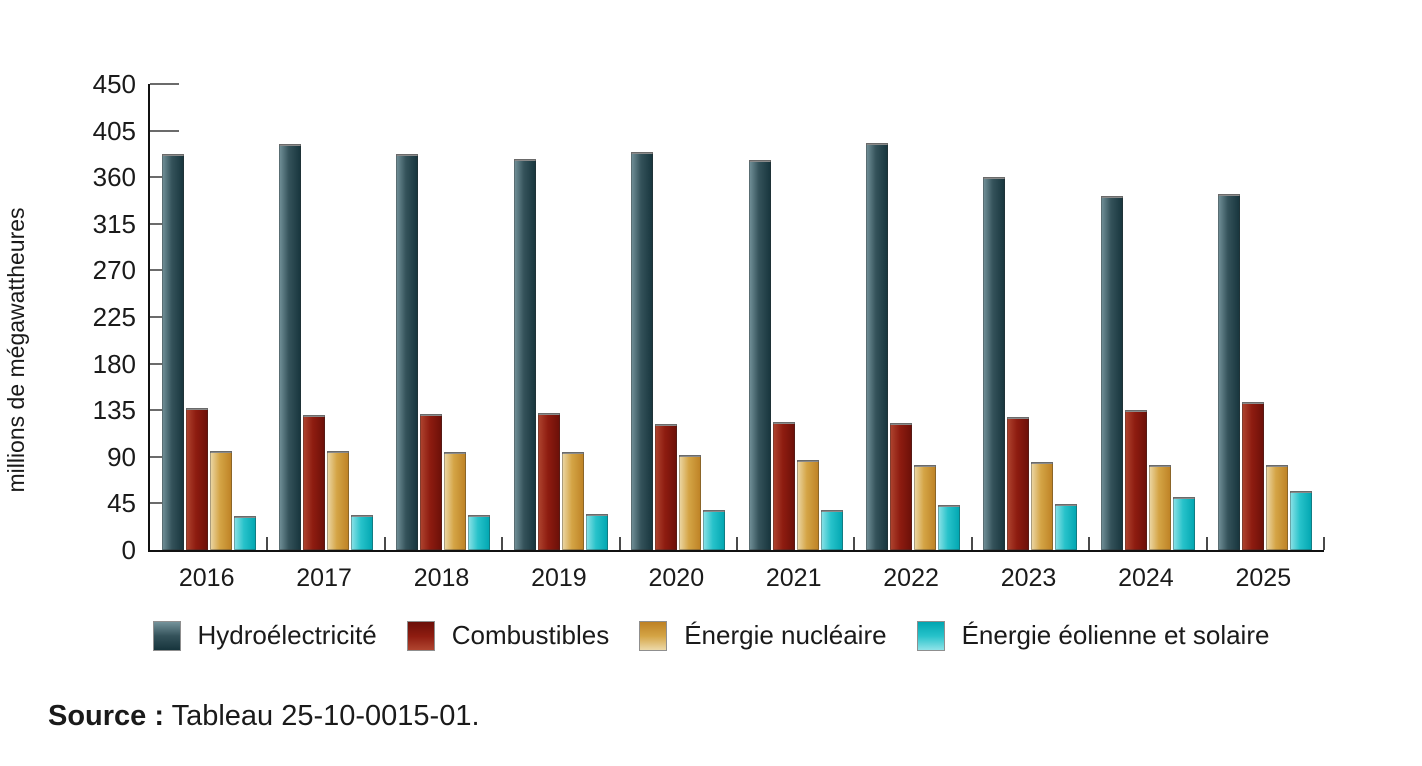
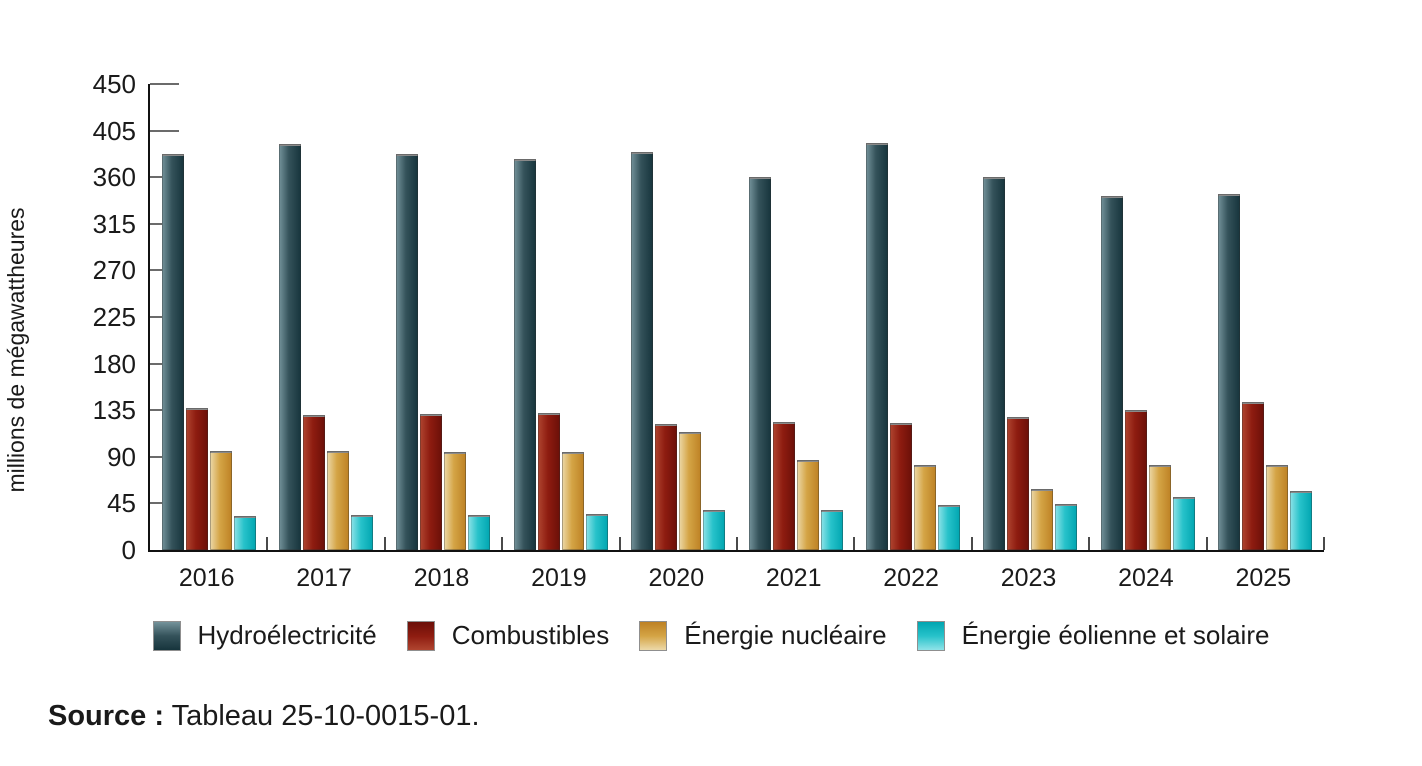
Énergie nucléaire/2020: 92 -> 114
Hydroélectricité/2021: 377 -> 360
Énergie nucléaire/2023: 85 -> 59
